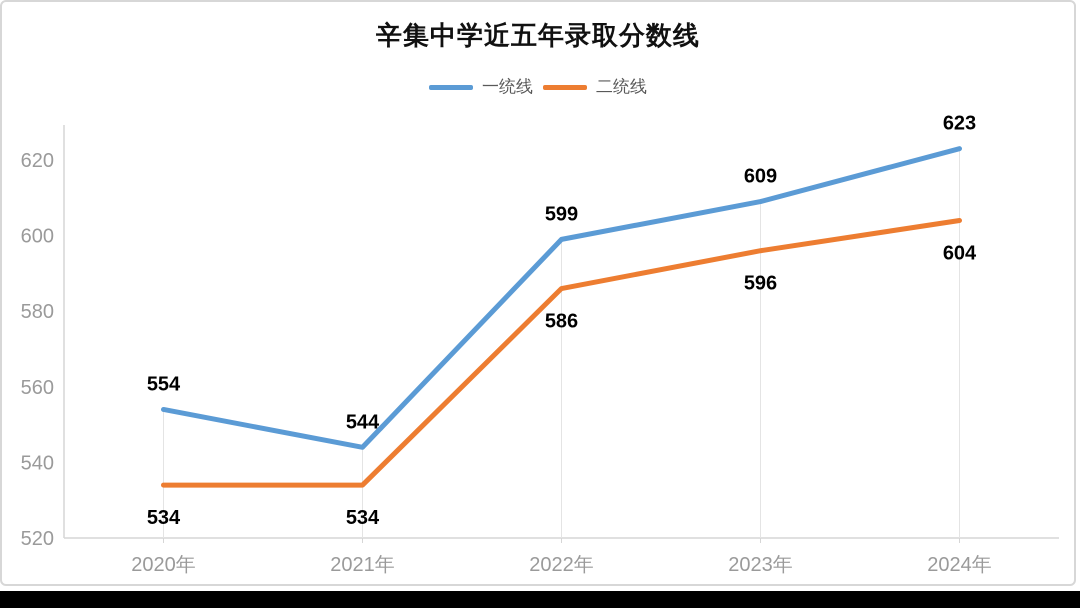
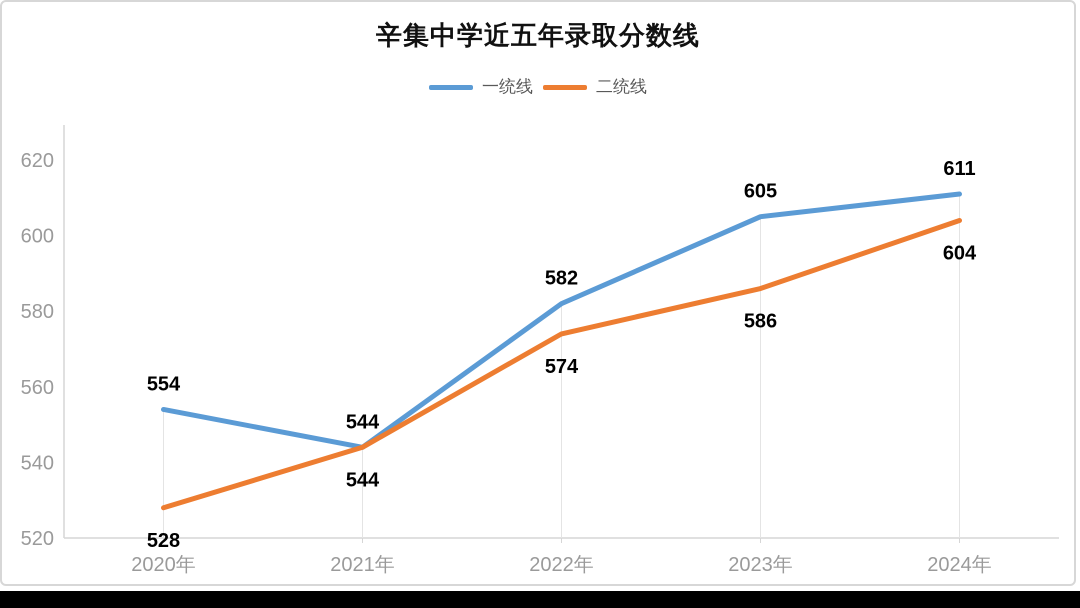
二统线/2020年: 534 -> 528
二统线/2021年: 534 -> 544
一统线/2022年: 599 -> 582
二统线/2022年: 586 -> 574
一统线/2023年: 609 -> 605
二统线/2023年: 596 -> 586
一统线/2024年: 623 -> 611
